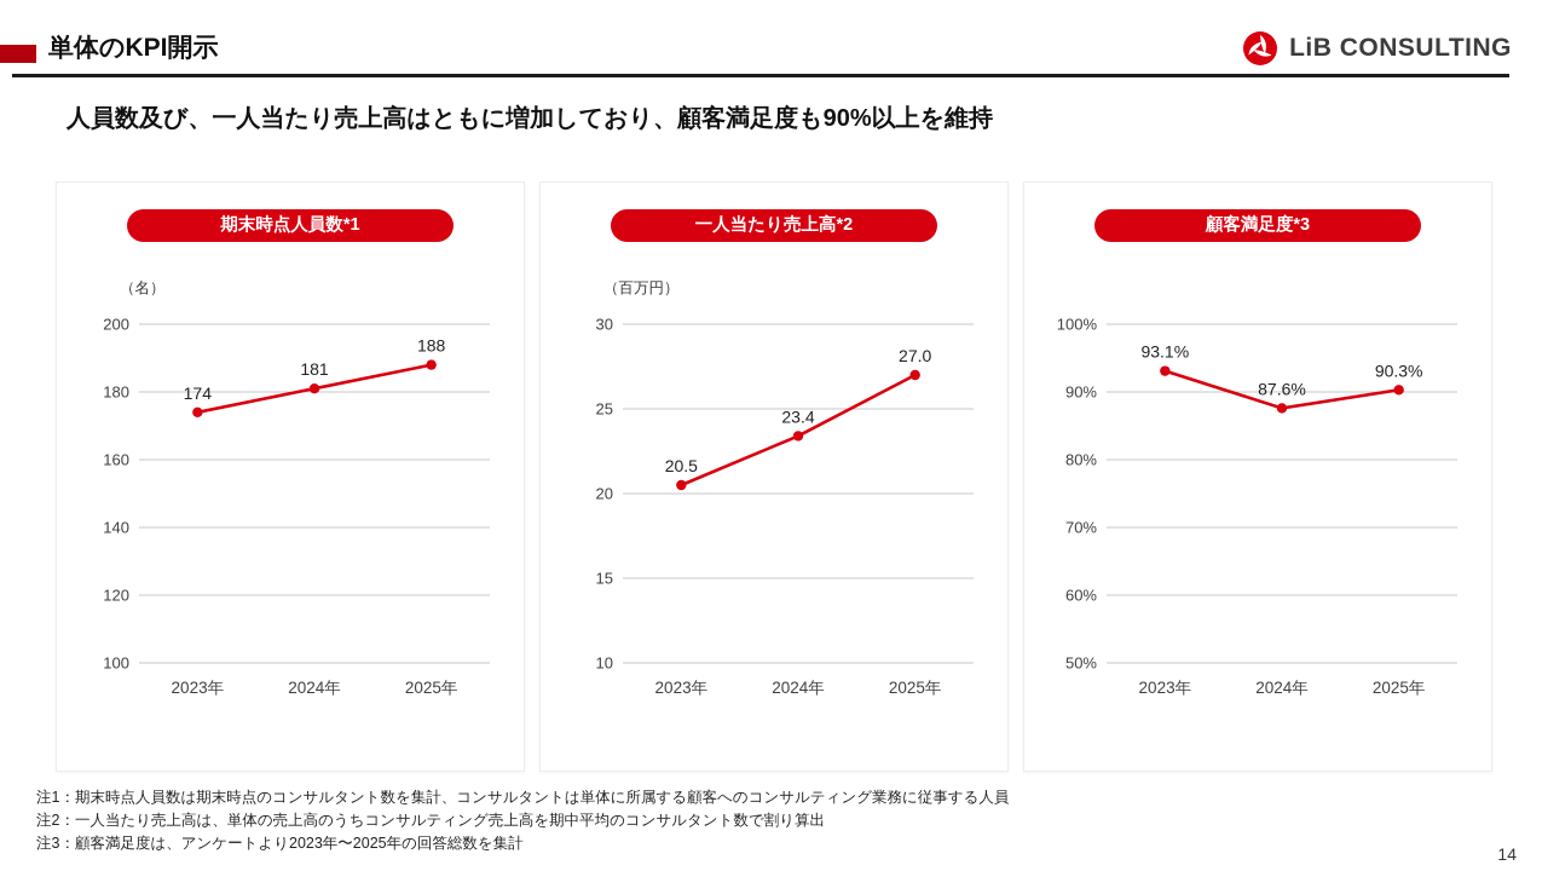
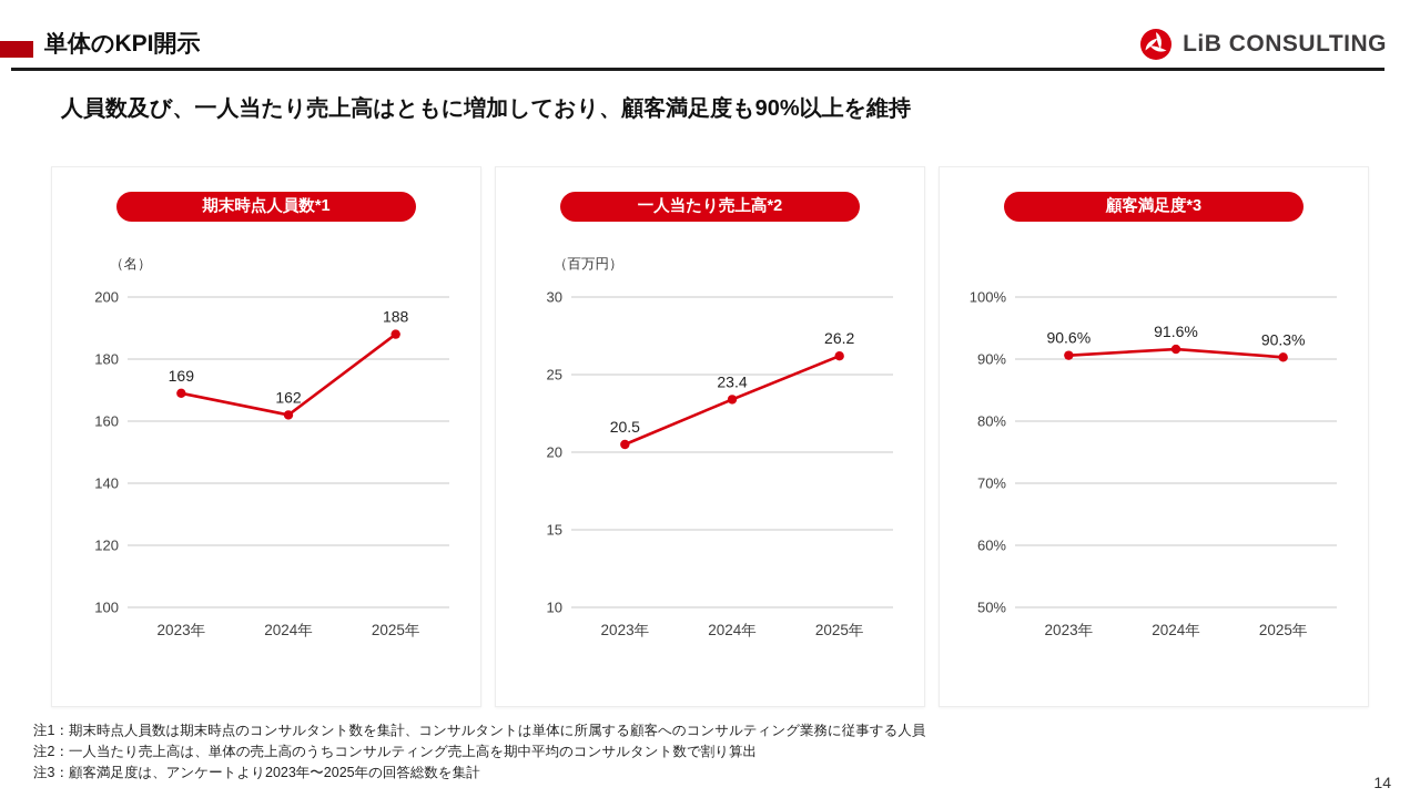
期末時点人員数*1/2023年: 174 -> 169
期末時点人員数*1/2024年: 181 -> 162
一人当たり売上高*2/2025年: 27.0 -> 26.2
顧客満足度*3/2023年: 93.1% -> 90.6%
顧客満足度*3/2024年: 87.6% -> 91.6%
